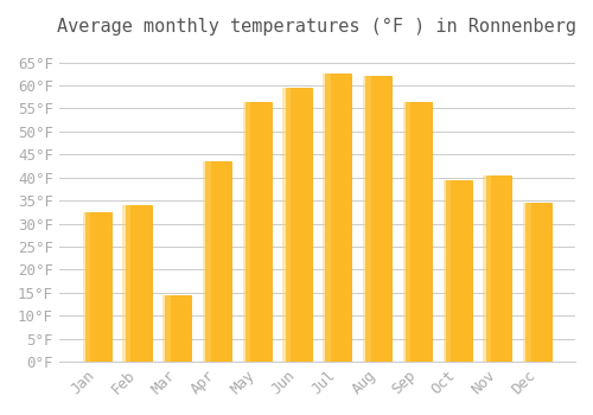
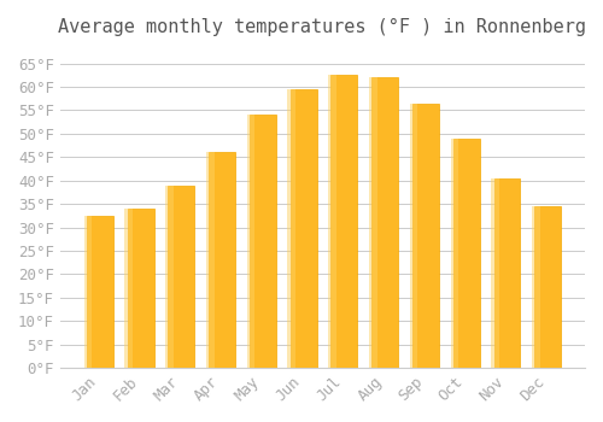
Mar: 14.5°F -> 39.0°F
Apr: 43.5°F -> 46.0°F
May: 56.5°F -> 54.0°F
Oct: 39.5°F -> 49.0°F
